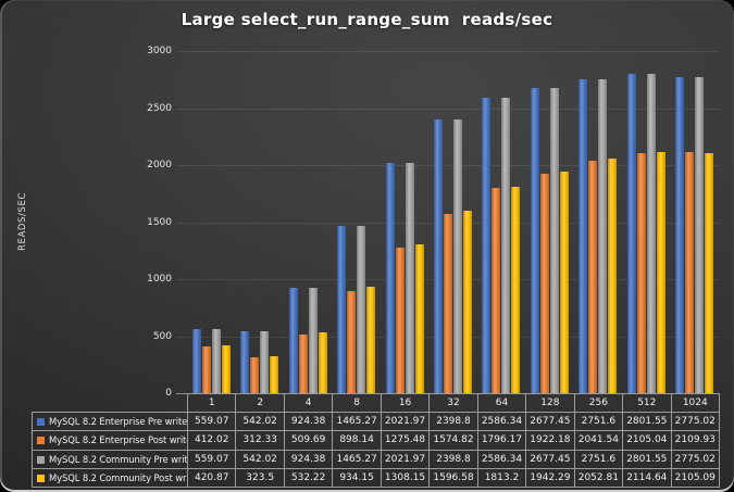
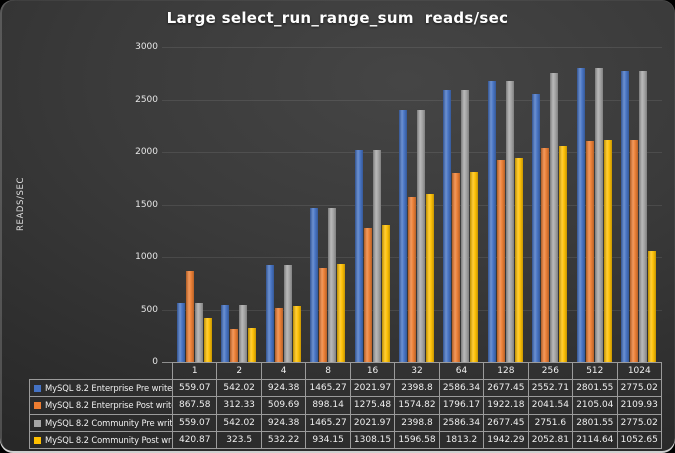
MySQL 8.2 Enterprise Post write/1: 412.02 -> 867.58
MySQL 8.2 Enterprise Pre write/256: 2751.6 -> 2552.71
MySQL 8.2 Community Post write/1024: 2105.09 -> 1052.65
